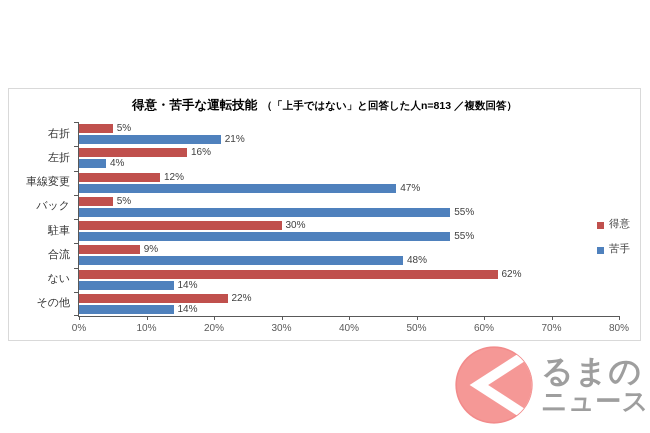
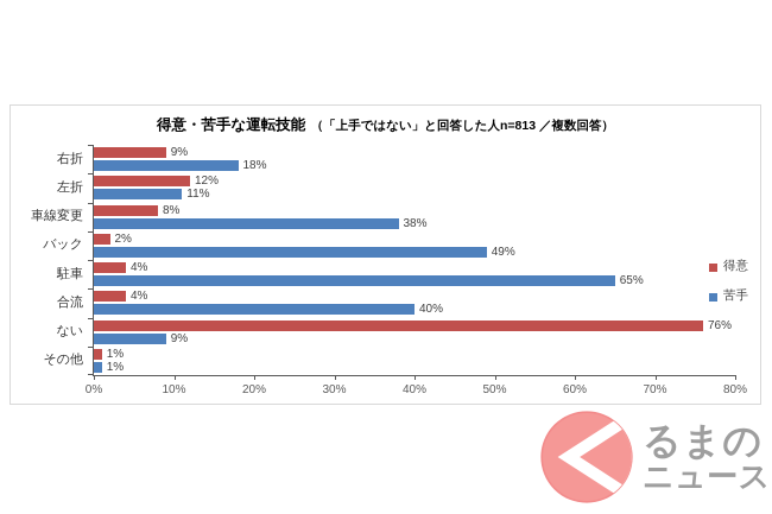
得意/右折: 5% -> 9%
苦手/右折: 21% -> 18%
得意/左折: 16% -> 12%
苦手/左折: 4% -> 11%
得意/車線変更: 12% -> 8%
苦手/車線変更: 47% -> 38%
得意/バック: 5% -> 2%
苦手/バック: 55% -> 49%
得意/駐車: 30% -> 4%
苦手/駐車: 55% -> 65%
得意/合流: 9% -> 4%
苦手/合流: 48% -> 40%
得意/ない: 62% -> 76%
苦手/ない: 14% -> 9%
得意/その他: 22% -> 1%
苦手/その他: 14% -> 1%
